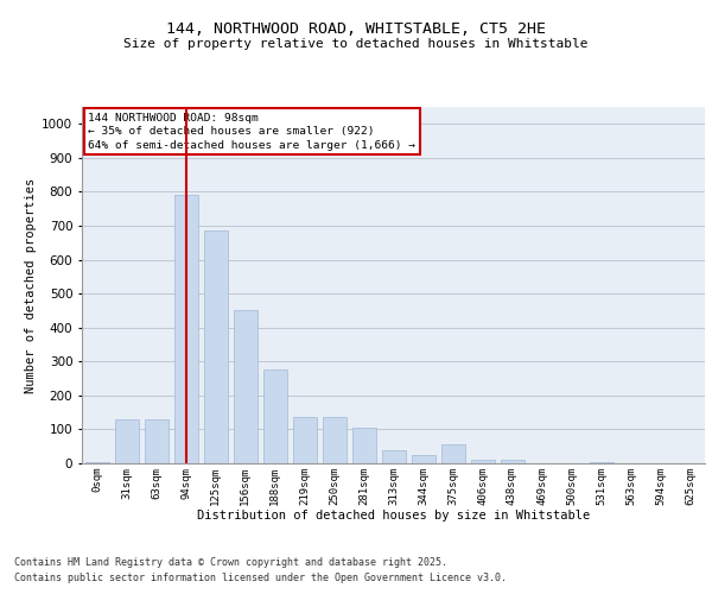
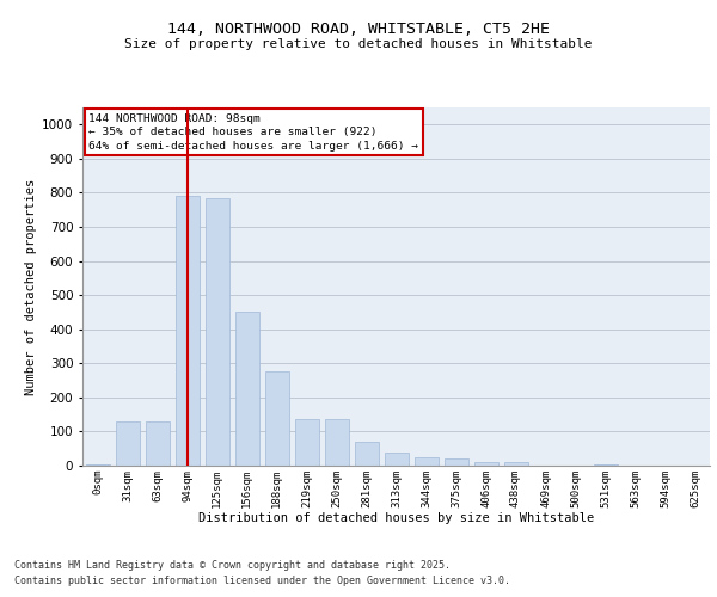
125sqm: 685 -> 785
281sqm: 105 -> 70
375sqm: 55 -> 20
